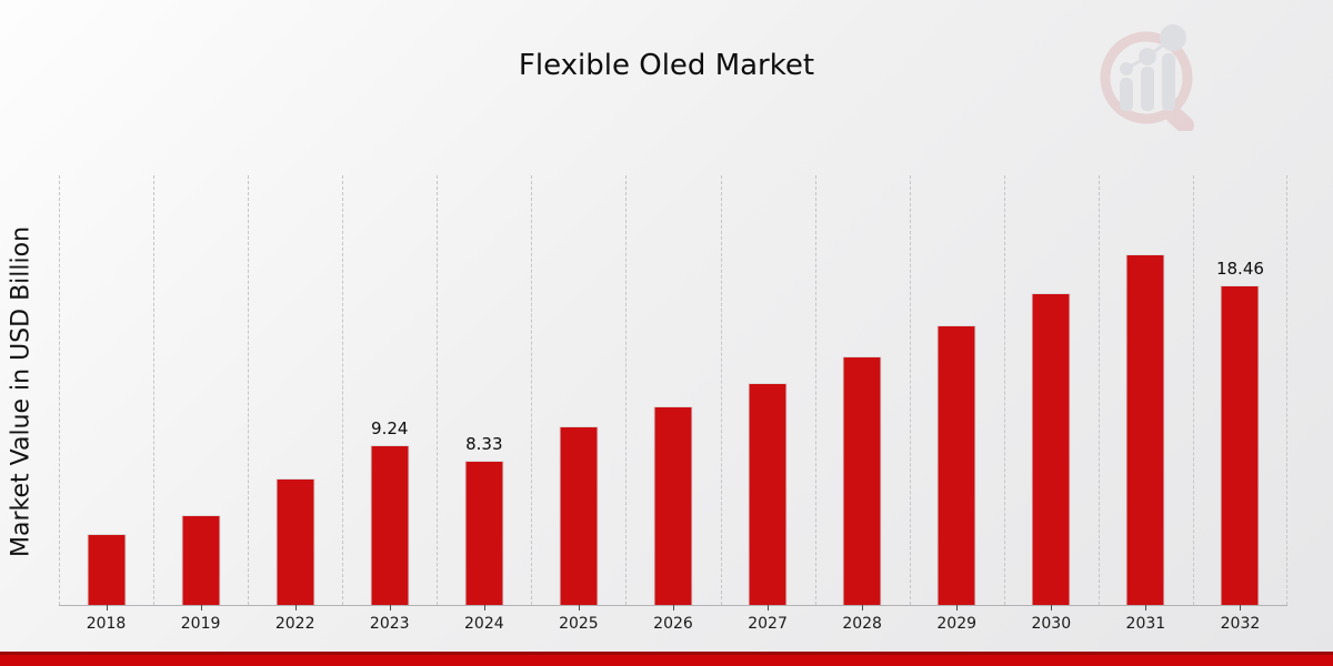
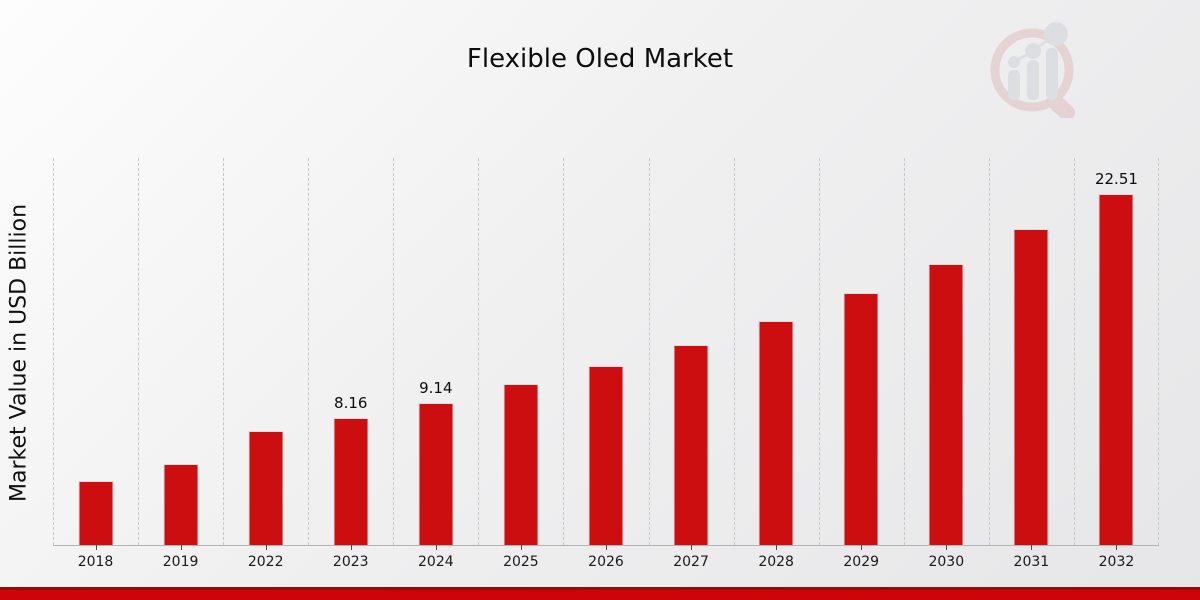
2023: 9.24 -> 8.16
2024: 8.33 -> 9.14
2032: 18.46 -> 22.51
